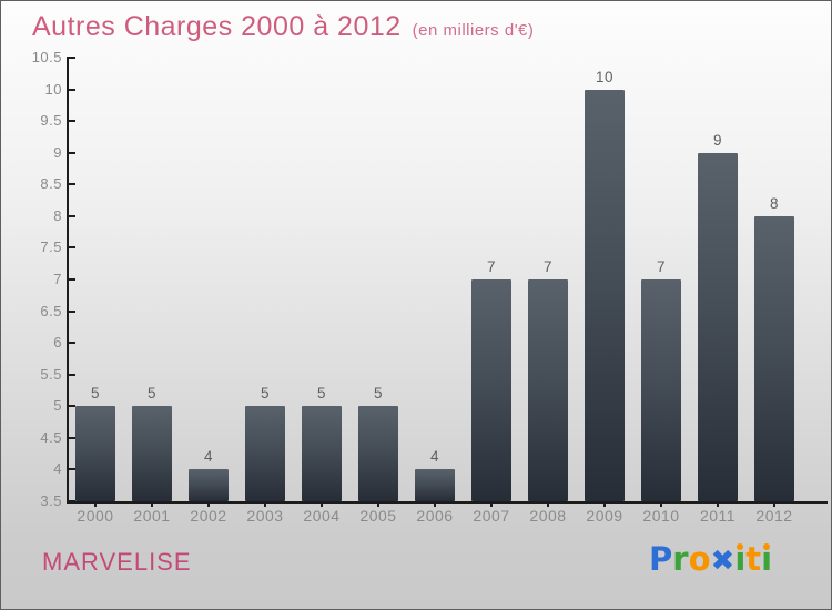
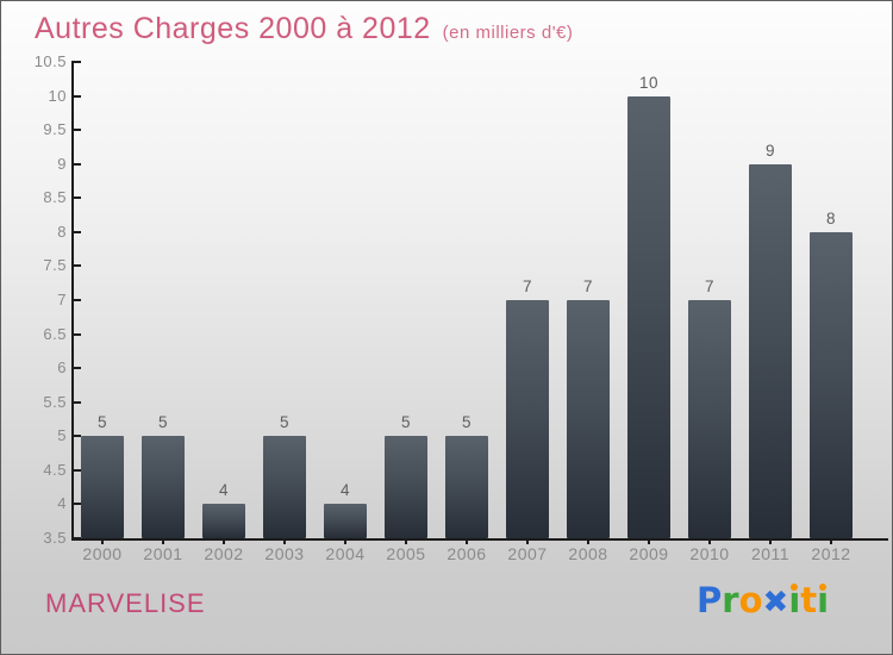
2004: 5 -> 4
2006: 4 -> 5
